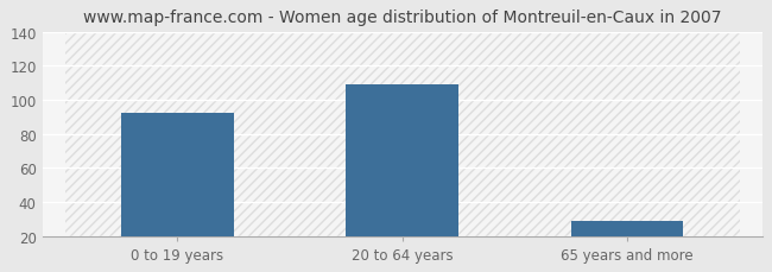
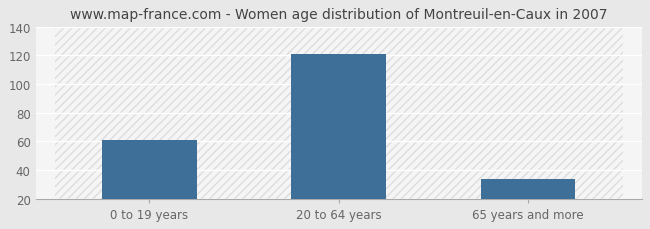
0 to 19 years: 92 -> 61
20 to 64 years: 109 -> 121
65 years and more: 29 -> 34
